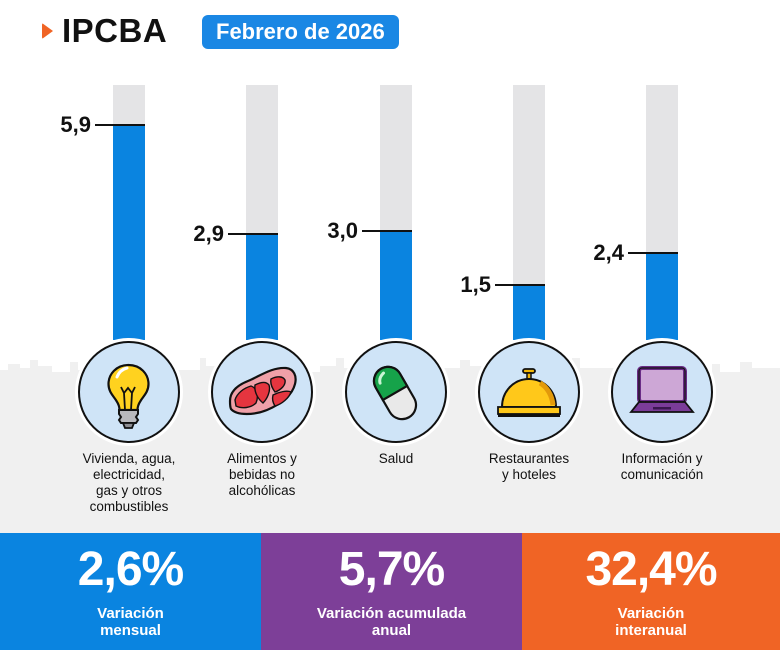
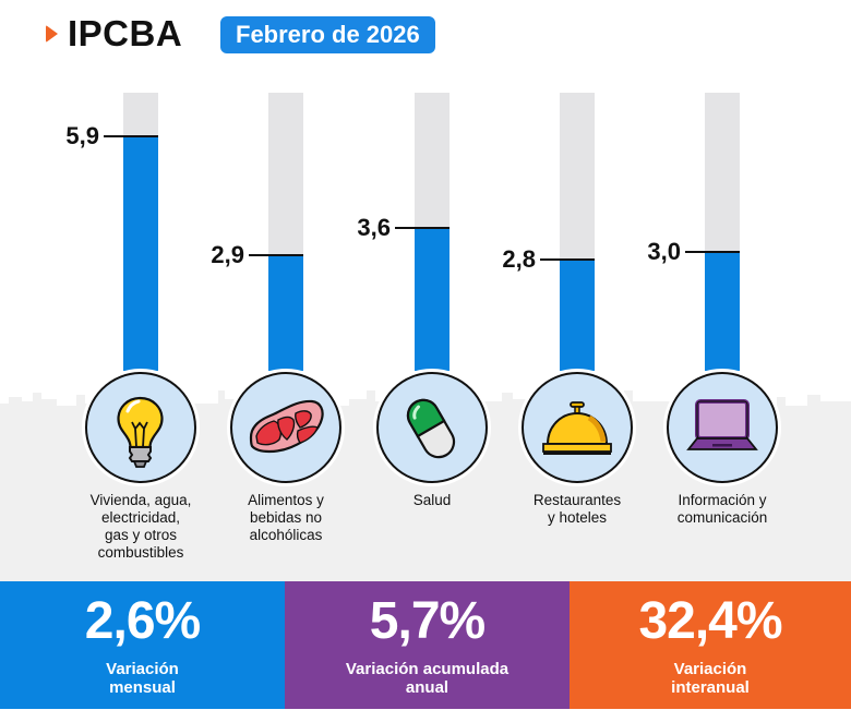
Salud: 3,0 -> 3,6
Restaurantes y hoteles: 1,5 -> 2,8
Información y comunicación: 2,4 -> 3,0
